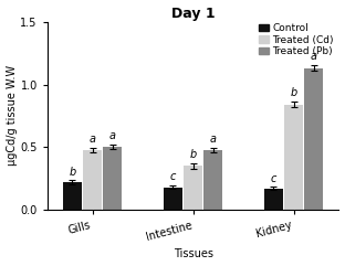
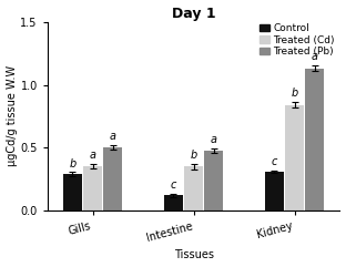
Control/Gills: 0.22 -> 0.29
Treated (Cd)/Gills: 0.48 -> 0.35
Control/Intestine: 0.18 -> 0.12
Control/Kidney: 0.17 -> 0.31
